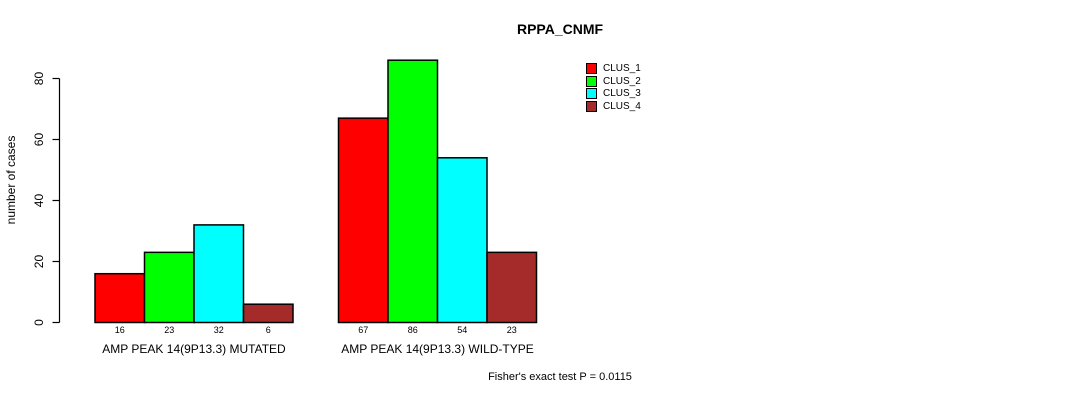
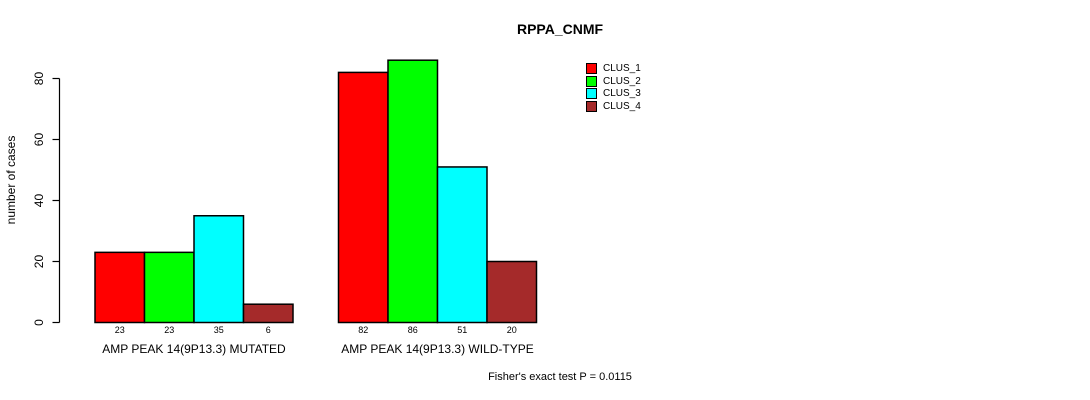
CLUS_1/AMP PEAK 14(9P13.3) MUTATED: 16 -> 23
CLUS_3/AMP PEAK 14(9P13.3) MUTATED: 32 -> 35
CLUS_1/AMP PEAK 14(9P13.3) WILD-TYPE: 67 -> 82
CLUS_3/AMP PEAK 14(9P13.3) WILD-TYPE: 54 -> 51
CLUS_4/AMP PEAK 14(9P13.3) WILD-TYPE: 23 -> 20
